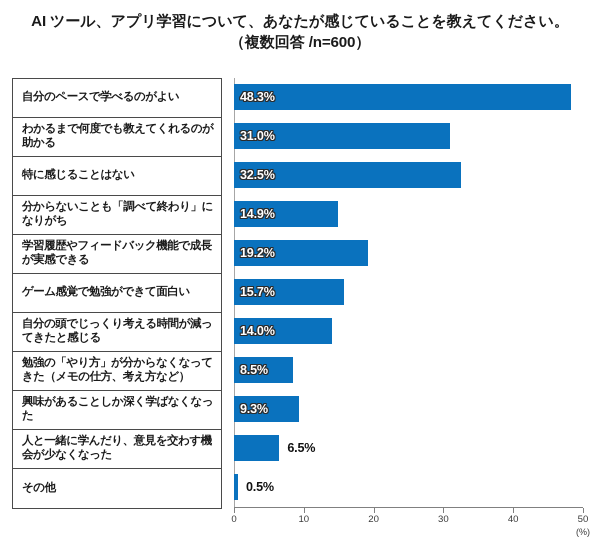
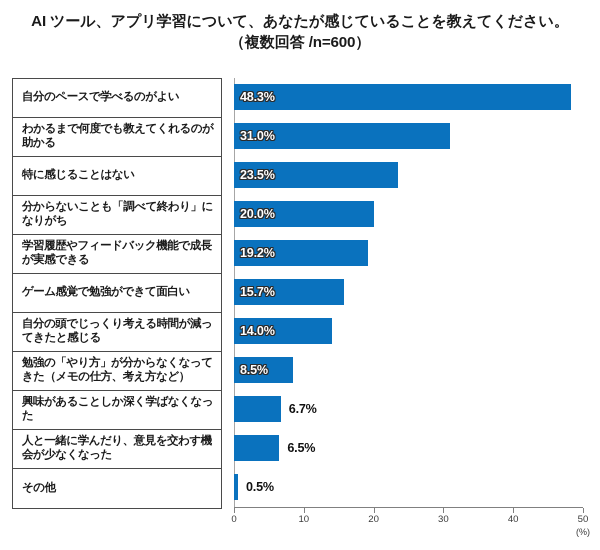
特に感じることはない: 32.5% -> 23.5%
分からないことも「調べて終わり」になりがち: 14.9% -> 20.0%
興味があることしか深く学ばなくなった: 9.3% -> 6.7%
